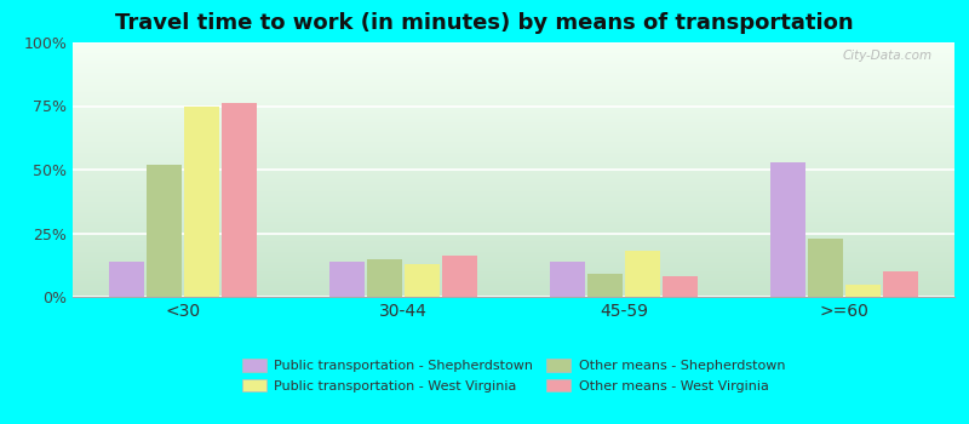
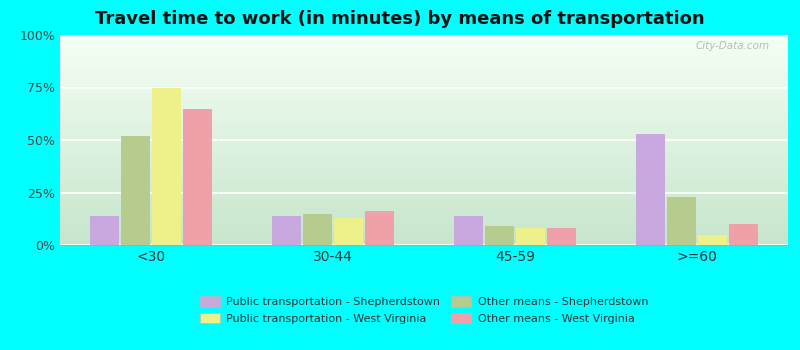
Other means - West Virginia/<30: 76% -> 65%
Public transportation - West Virginia/45-59: 18% -> 8%
